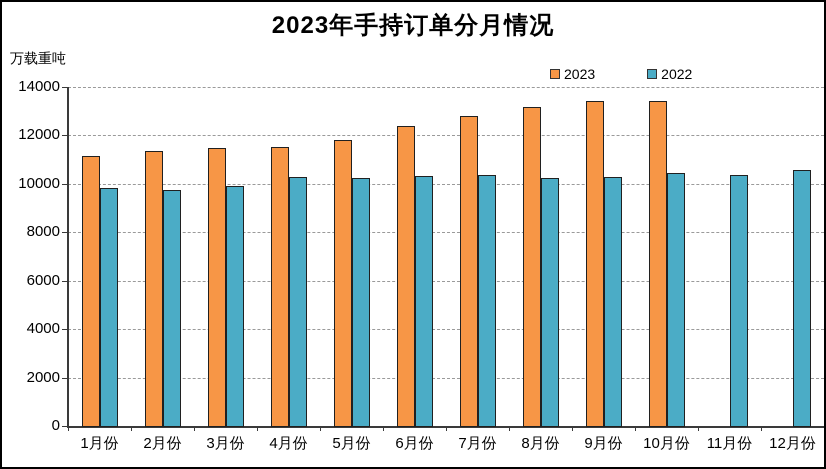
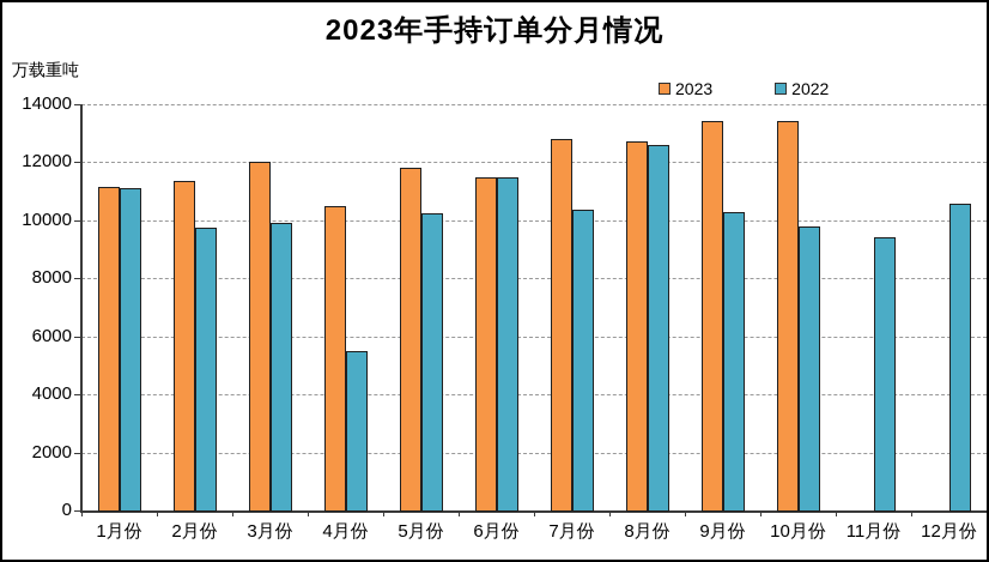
2022/1月份: 9800 -> 11100
2023/3月份: 11500 -> 12000
2023/4月份: 11500 -> 10500
2022/4月份: 10300 -> 5500
2023/6月份: 12400 -> 11500
2022/6月份: 10300 -> 11500
2023/8月份: 13200 -> 12700
2022/8月份: 10200 -> 12600
2022/10月份: 10400 -> 9800
2022/11月份: 10400 -> 9400
